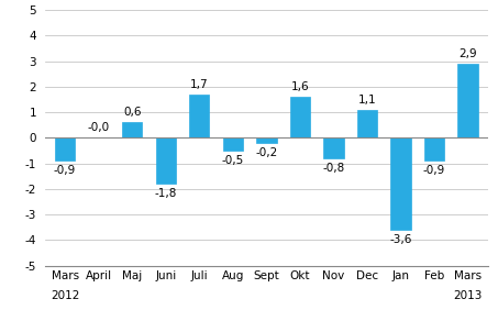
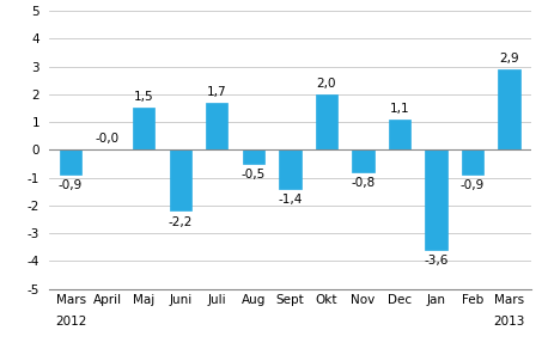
Maj: 0,6 -> 1,5
Juni: -1,8 -> -2,2
Sept: -0,2 -> -1,4
Okt: 1,6 -> 2,0
